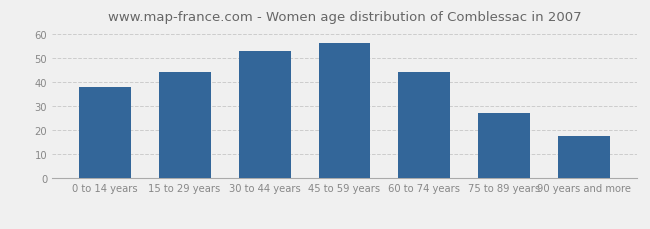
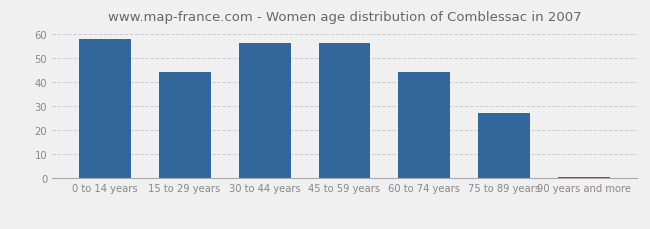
0 to 14 years: 38.0 -> 58.0
30 to 44 years: 53.0 -> 56.0
90 years and more: 17.5 -> 0.5
